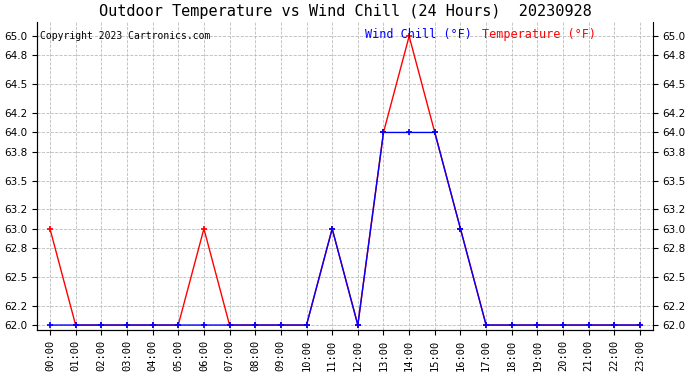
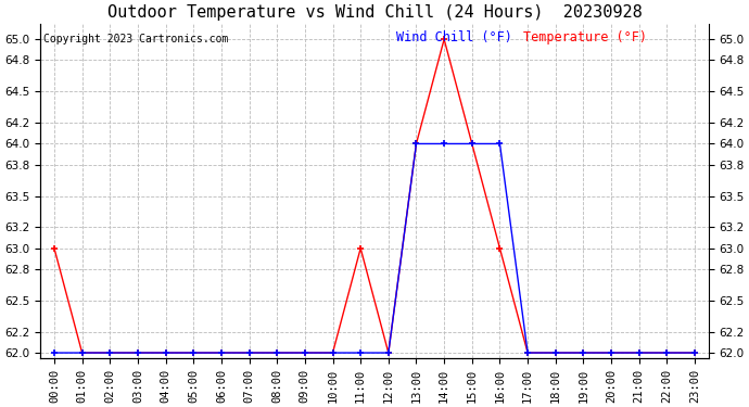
Wind Chill (°F)/06:00: 63 -> 62
Temperature (°F)/11:00: 63 -> 62
Temperature (°F)/16:00: 63 -> 64
